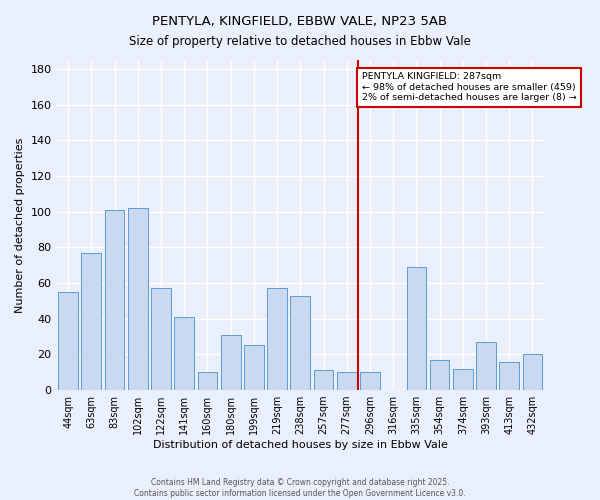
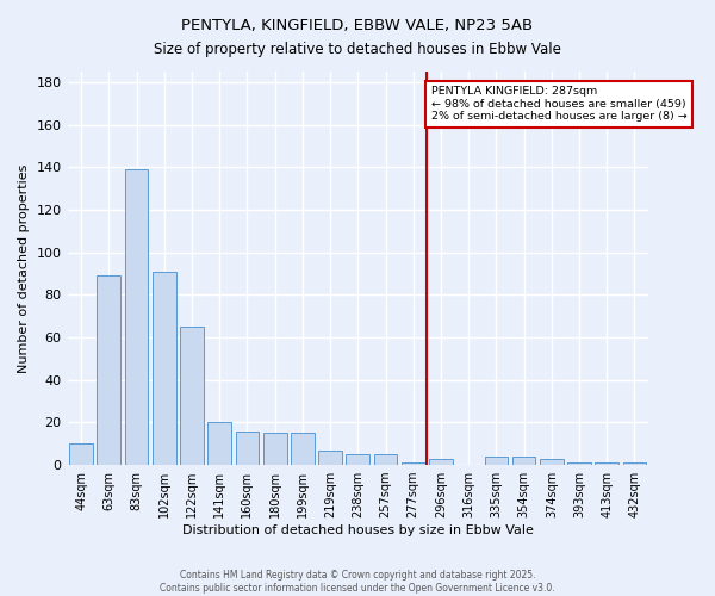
44sqm: 55 -> 10
63sqm: 77 -> 89
83sqm: 101 -> 139
102sqm: 102 -> 91
122sqm: 57 -> 65
141sqm: 41 -> 20
160sqm: 10 -> 16
180sqm: 31 -> 15
199sqm: 25 -> 15
219sqm: 57 -> 7
238sqm: 53 -> 5
257sqm: 11 -> 5
277sqm: 10 -> 1
296sqm: 10 -> 3
335sqm: 69 -> 4
354sqm: 17 -> 4
374sqm: 12 -> 3
393sqm: 27 -> 1
413sqm: 16 -> 1
432sqm: 20 -> 1
